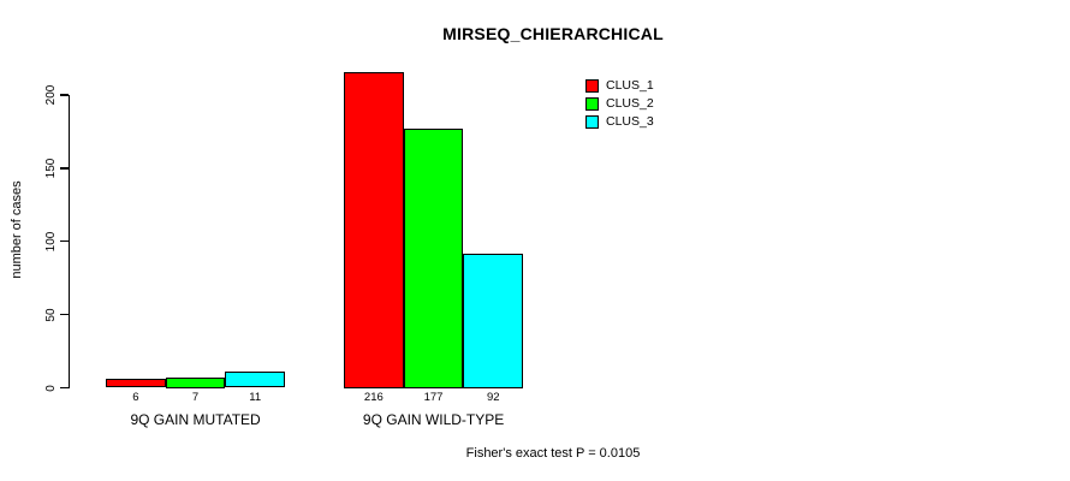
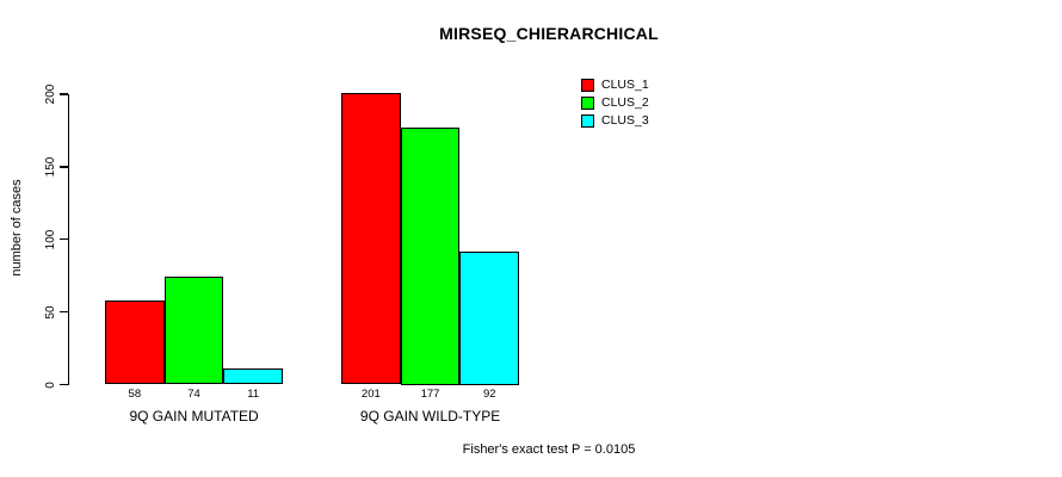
CLUS_1/9Q GAIN MUTATED: 6 -> 58
CLUS_2/9Q GAIN MUTATED: 7 -> 74
CLUS_1/9Q GAIN WILD-TYPE: 216 -> 201
